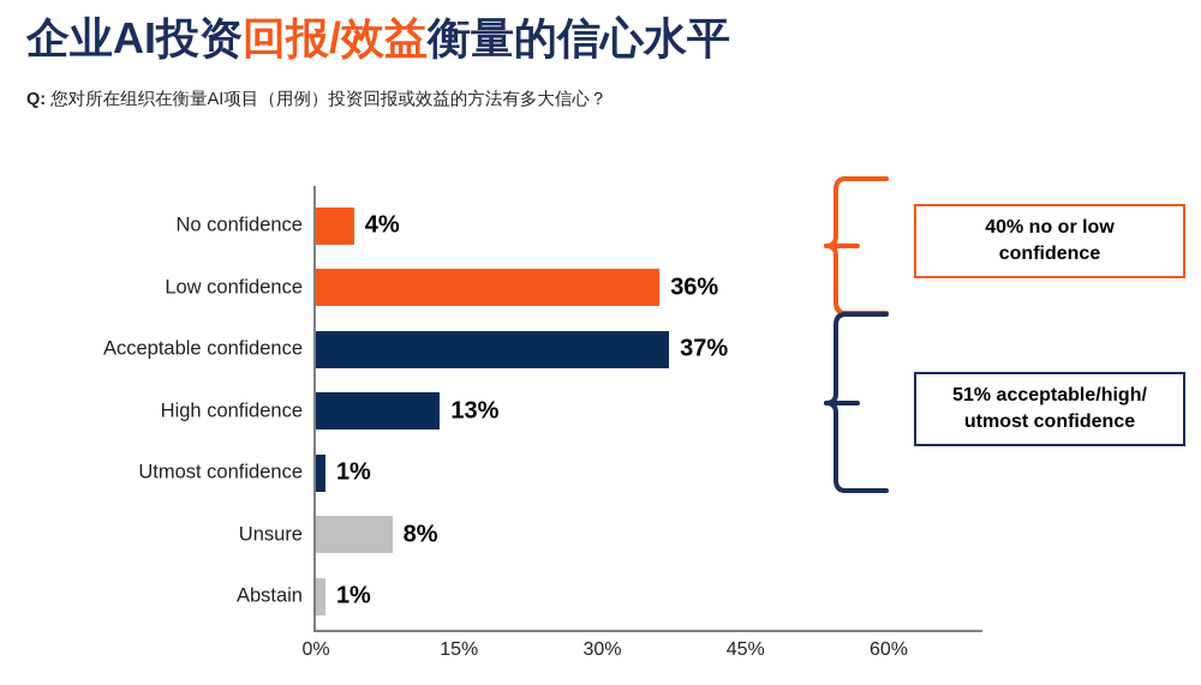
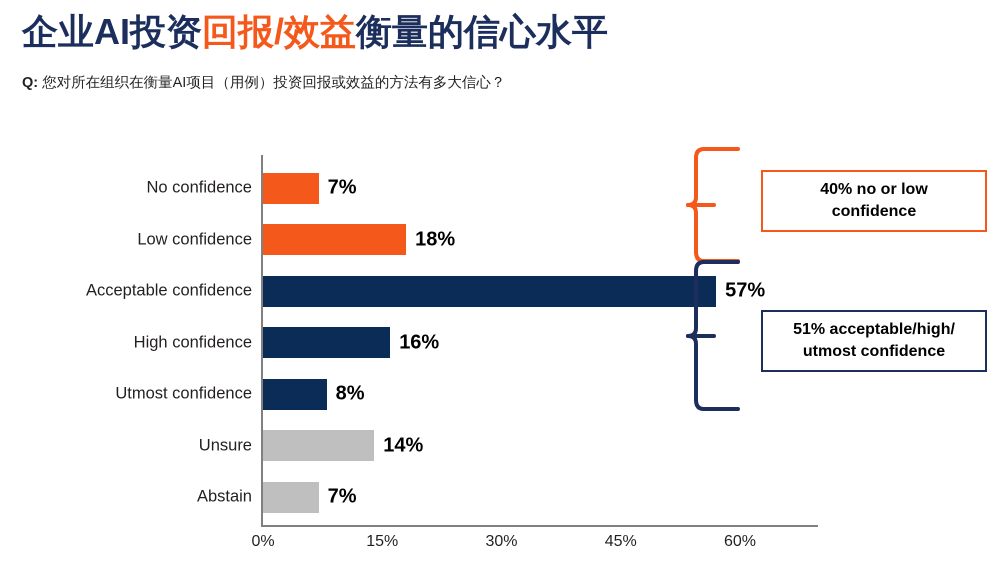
No confidence: 4% -> 7%
Low confidence: 36% -> 18%
Acceptable confidence: 37% -> 57%
High confidence: 13% -> 16%
Utmost confidence: 1% -> 8%
Unsure: 8% -> 14%
Abstain: 1% -> 7%
